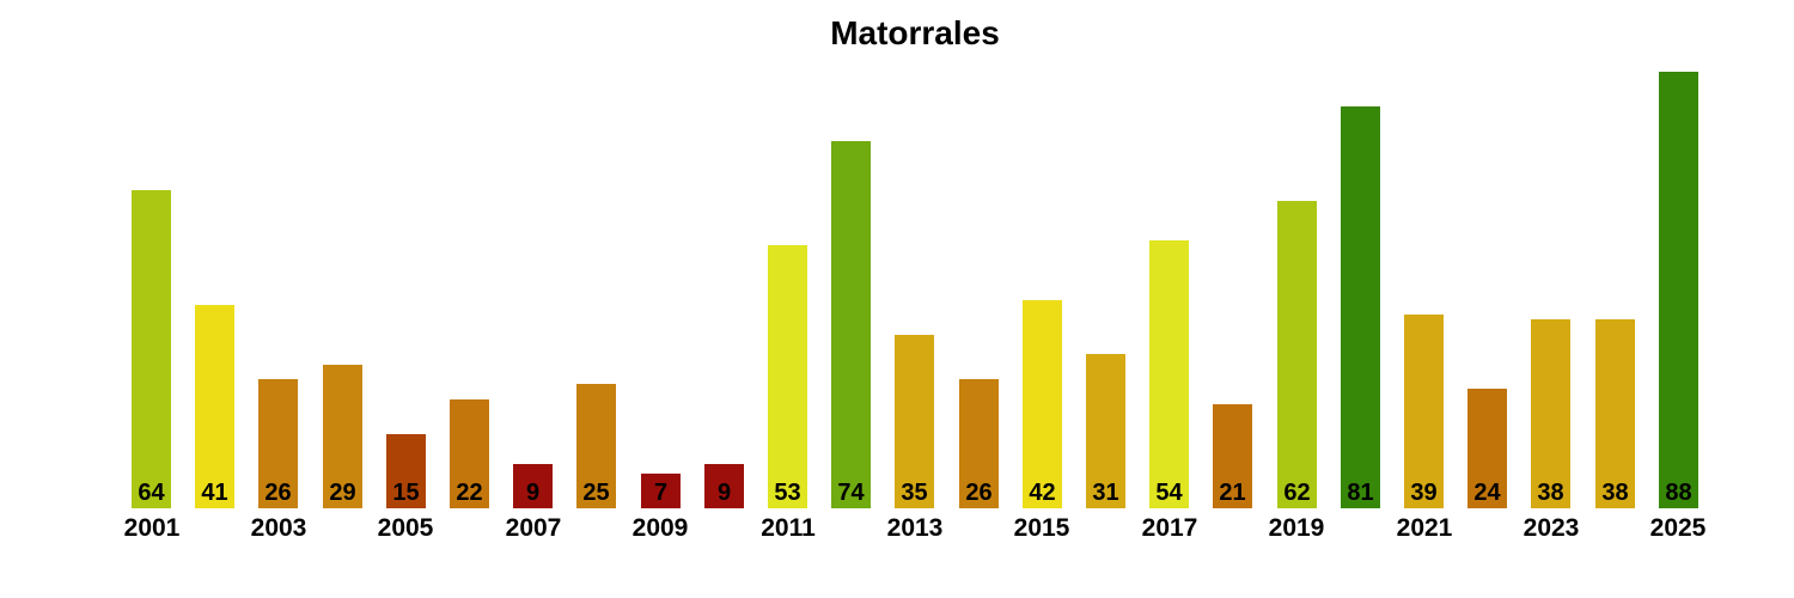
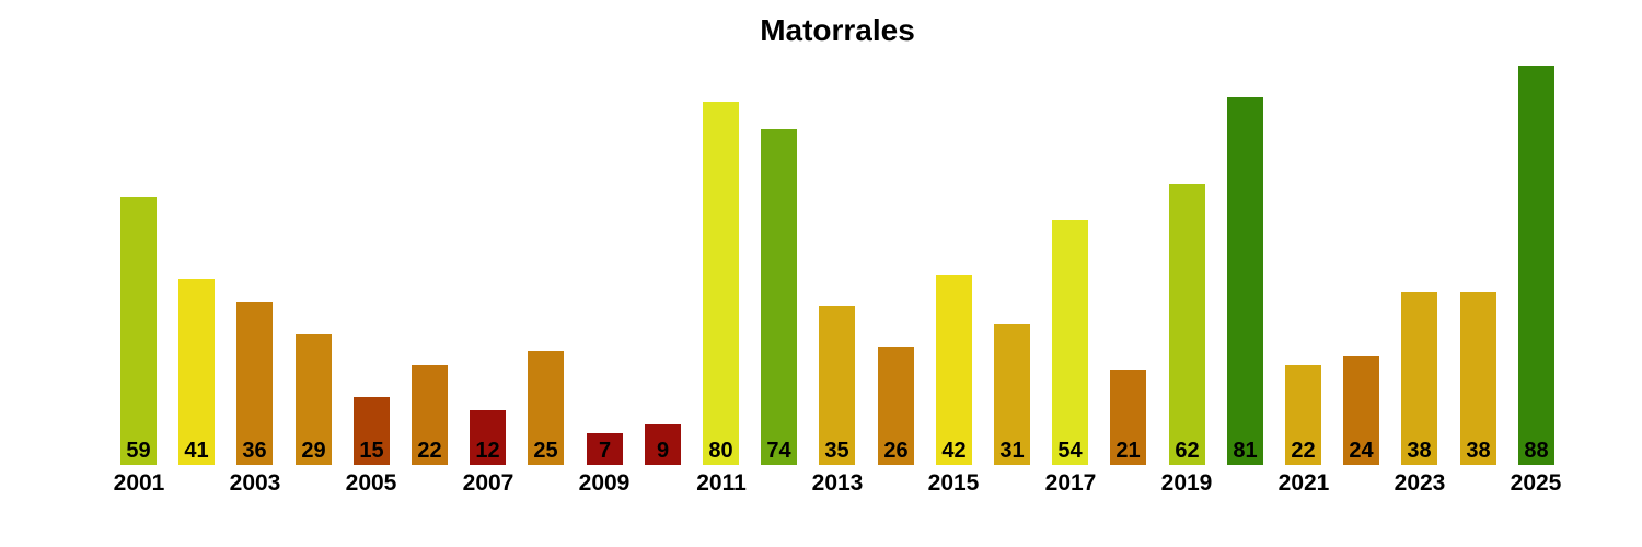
2001: 64 -> 59
2003: 26 -> 36
2007: 9 -> 12
2011: 53 -> 80
2021: 39 -> 22
